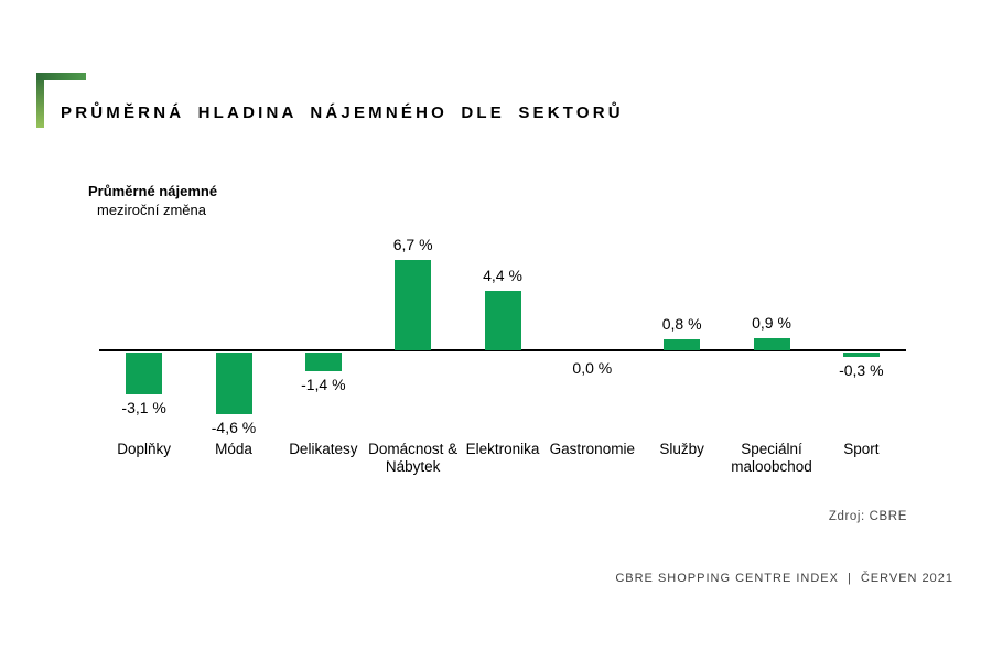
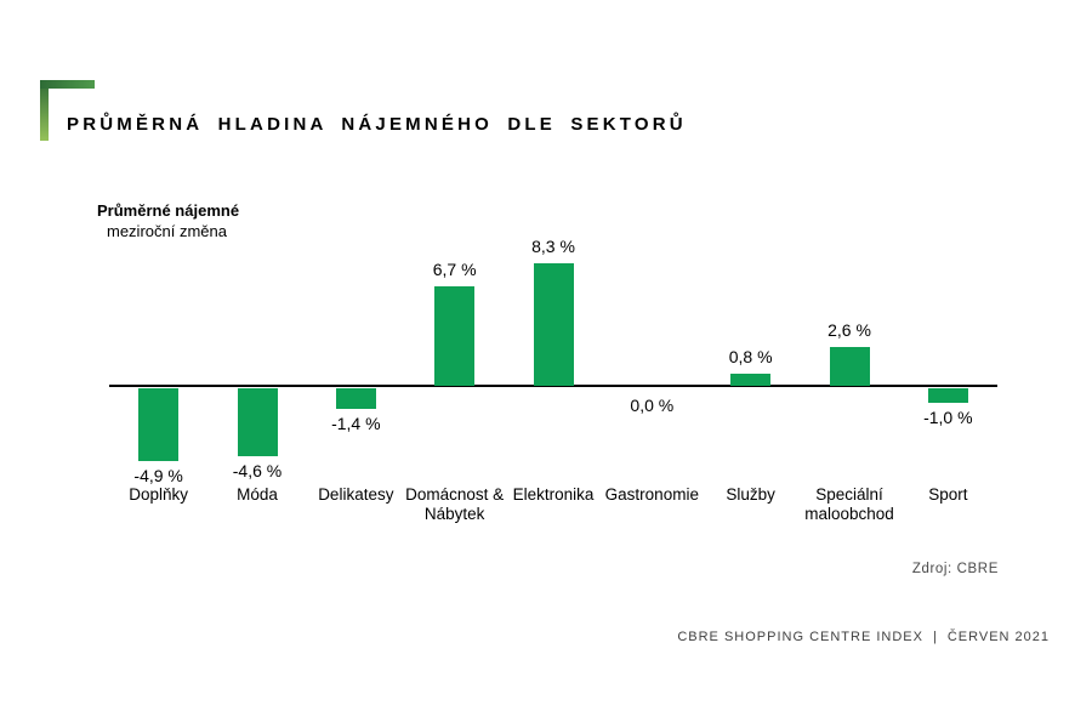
Doplňky: -3,1 -> -4,9
Elektronika: 4,4 -> 8,3
Speciální maloobchod: 0,9 -> 2,6
Sport: -0,3 -> -1,0
